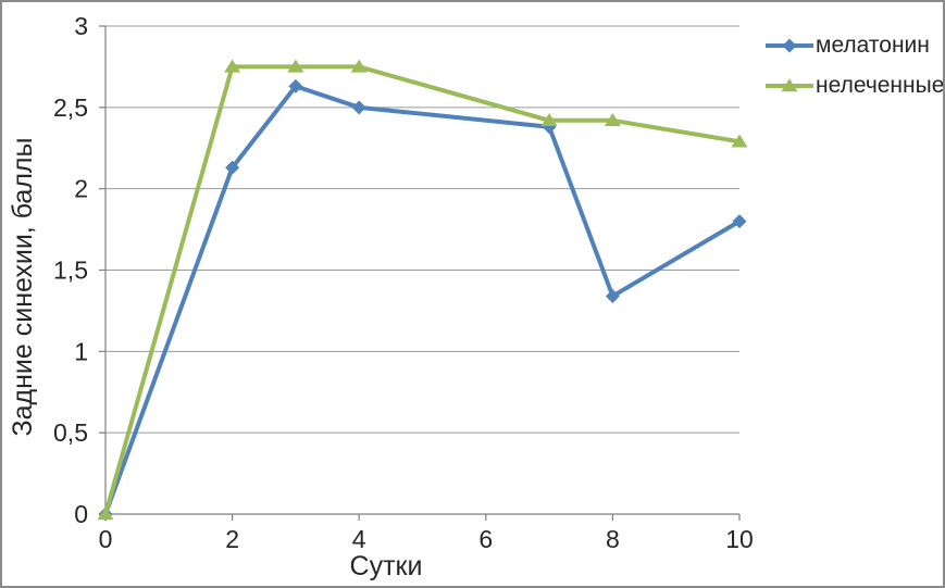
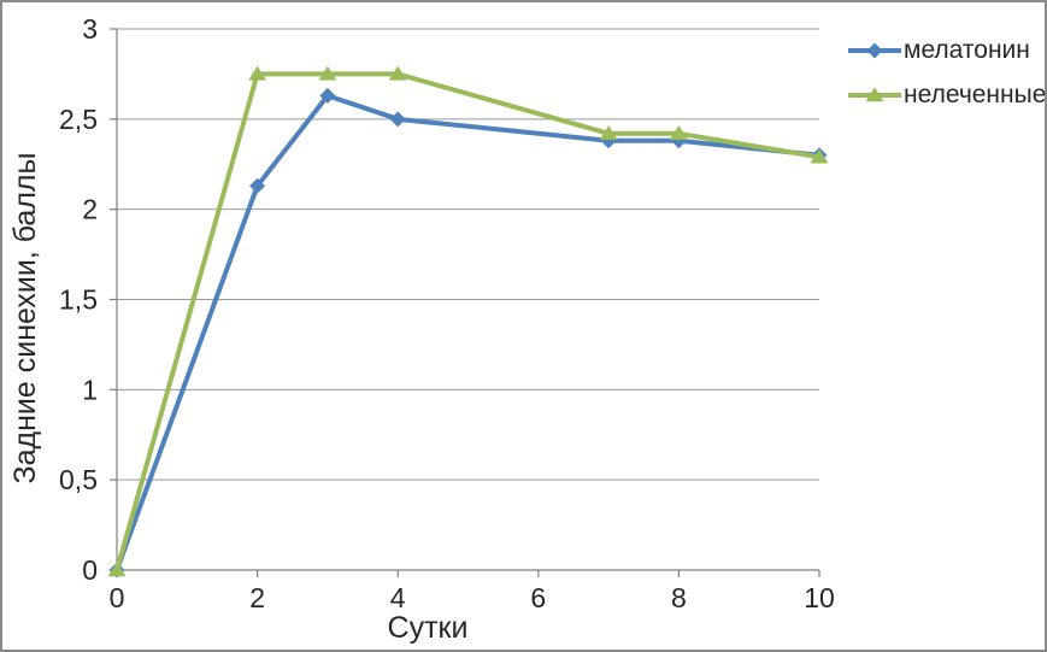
мелатонин/8: 1,34 -> 2,38
мелатонин/10: 1,80 -> 2,30
